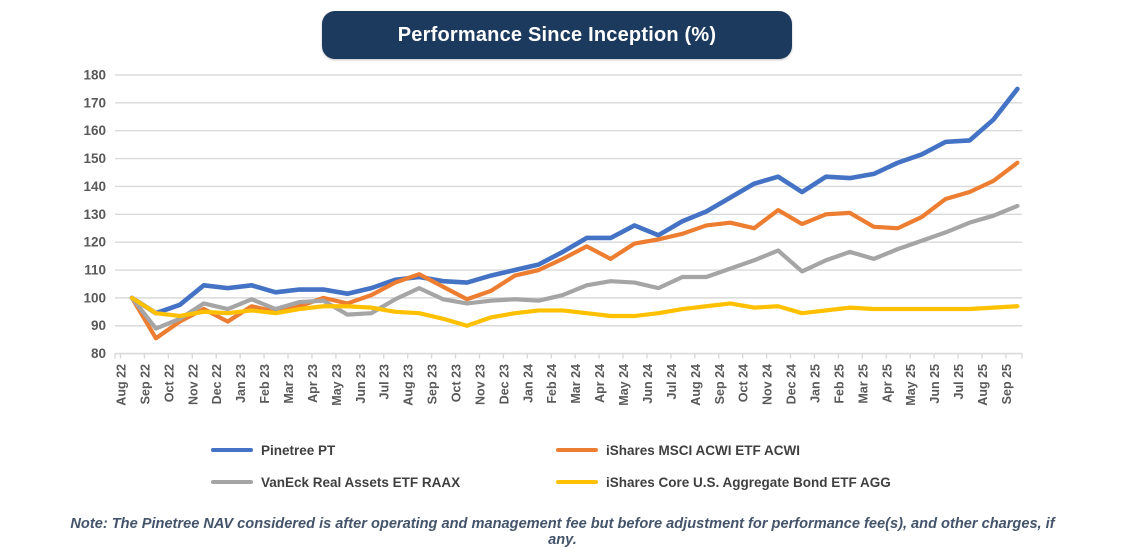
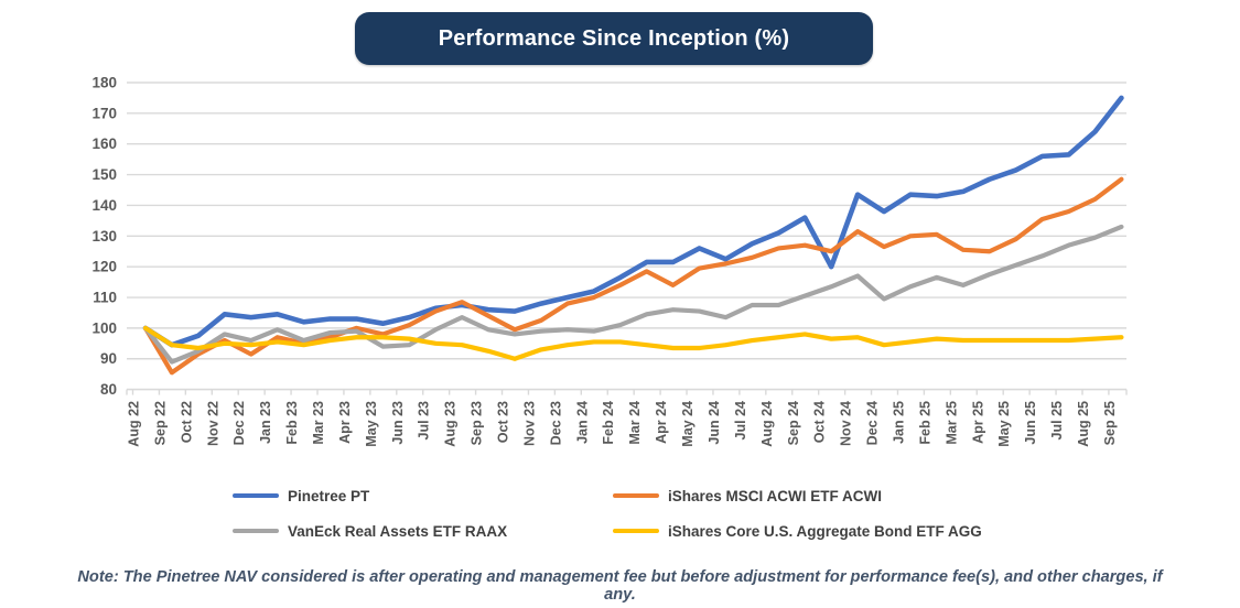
Pinetree PT/Oct 24: 141 -> 120
